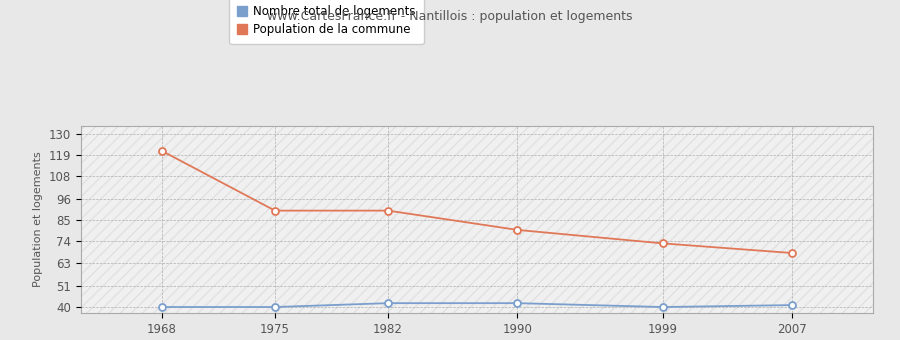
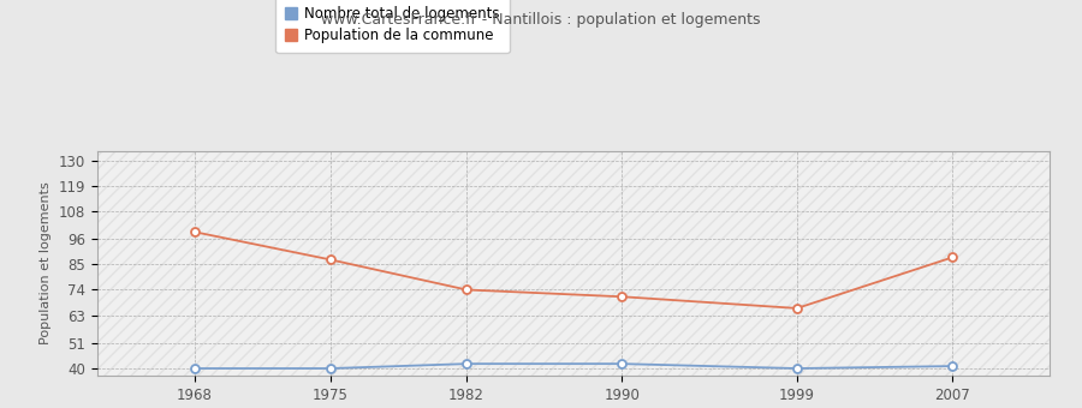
Population de la commune/1968: 121 -> 99
Population de la commune/1975: 90 -> 87
Population de la commune/1982: 90 -> 74
Population de la commune/1990: 80 -> 71
Population de la commune/1999: 73 -> 66
Population de la commune/2007: 68 -> 88
